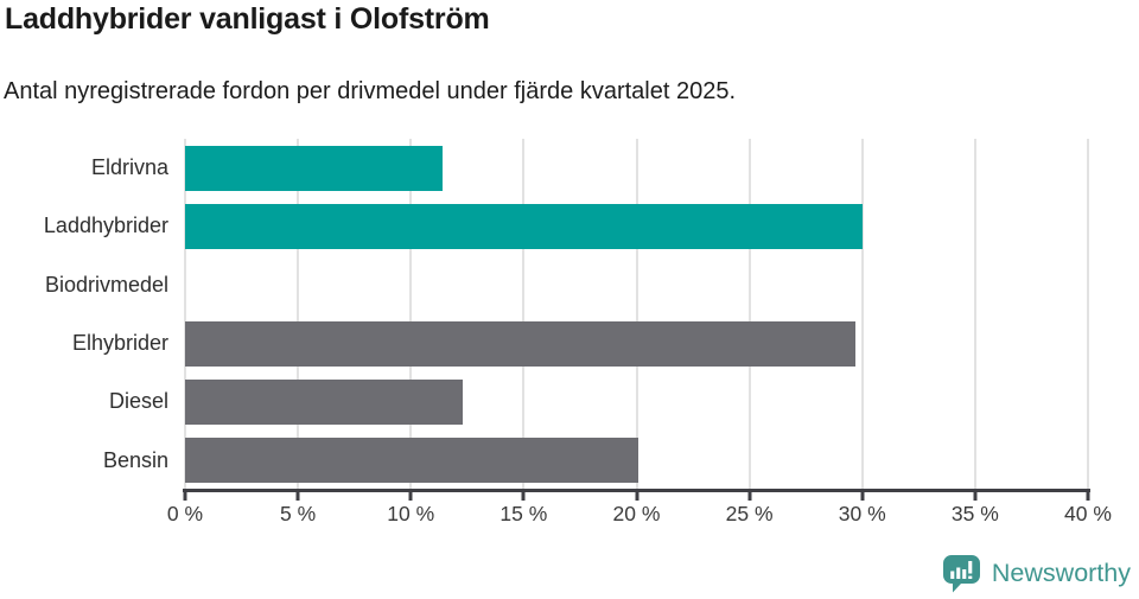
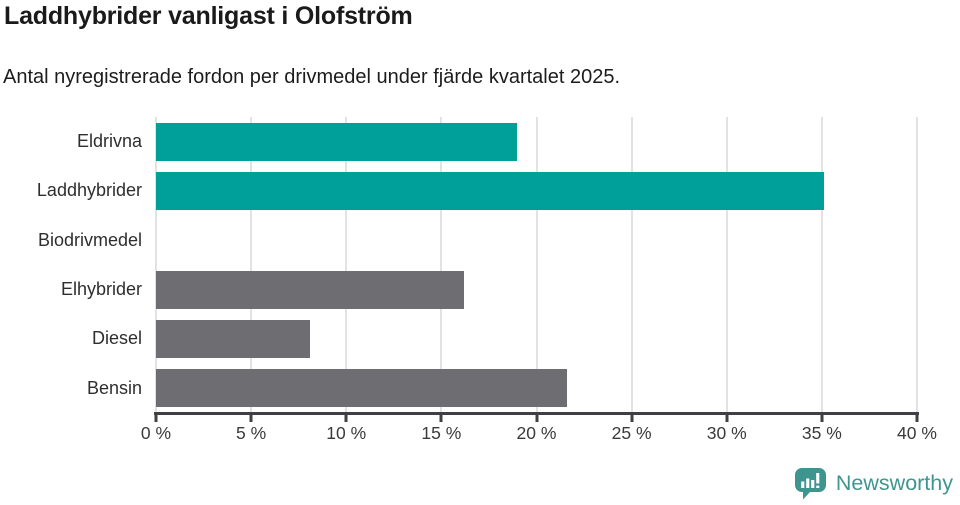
Eldrivna: 11.4% -> 19.0%
Laddhybrider: 30.0% -> 35.1%
Elhybrider: 29.7% -> 16.2%
Diesel: 12.3% -> 8.1%
Bensin: 20.1% -> 21.6%
